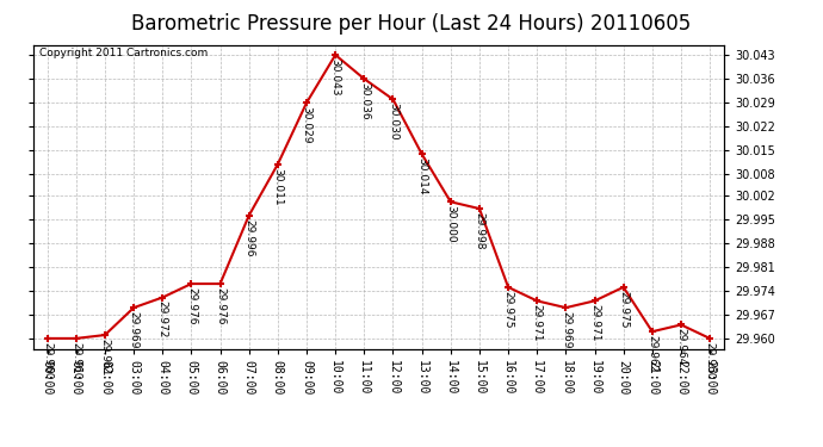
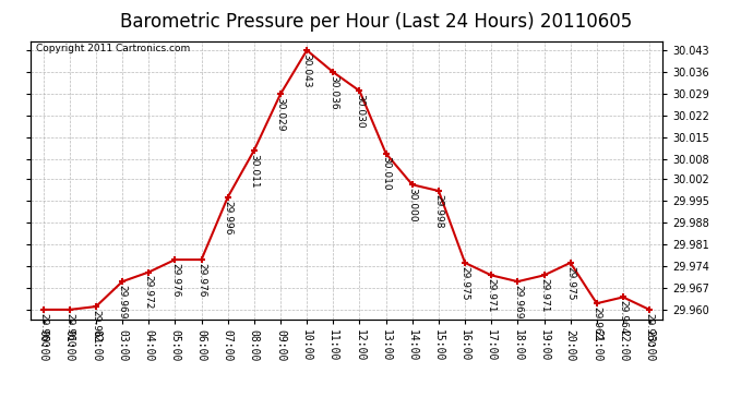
13:00: 30.014 -> 30.010
